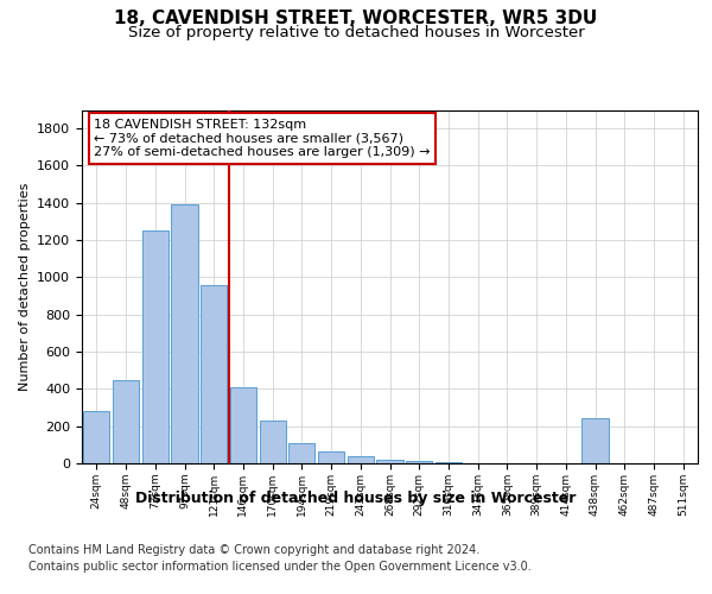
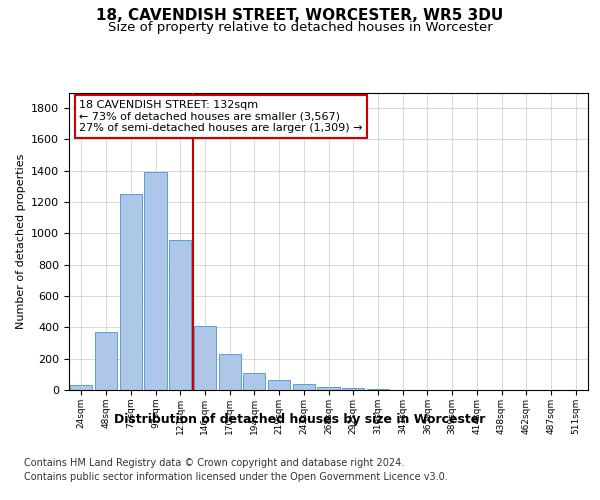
24sqm: 280 -> 30
48sqm: 450 -> 370
438sqm: 240 -> 0
